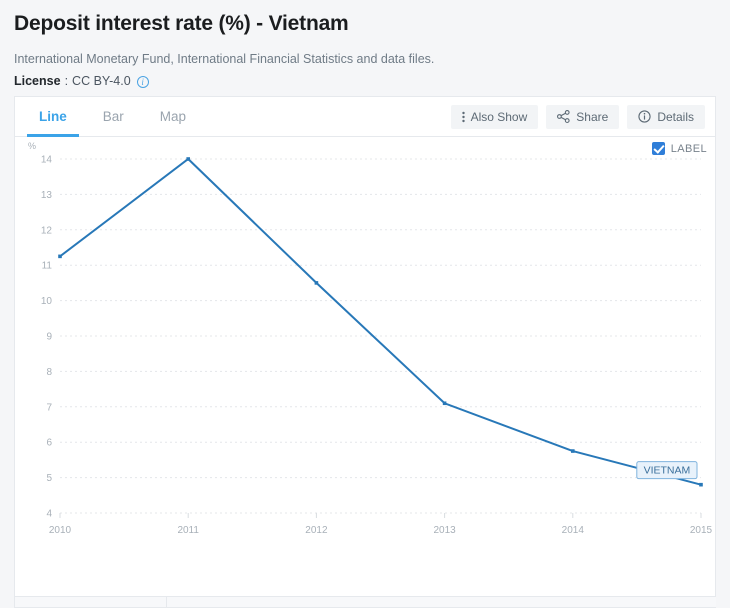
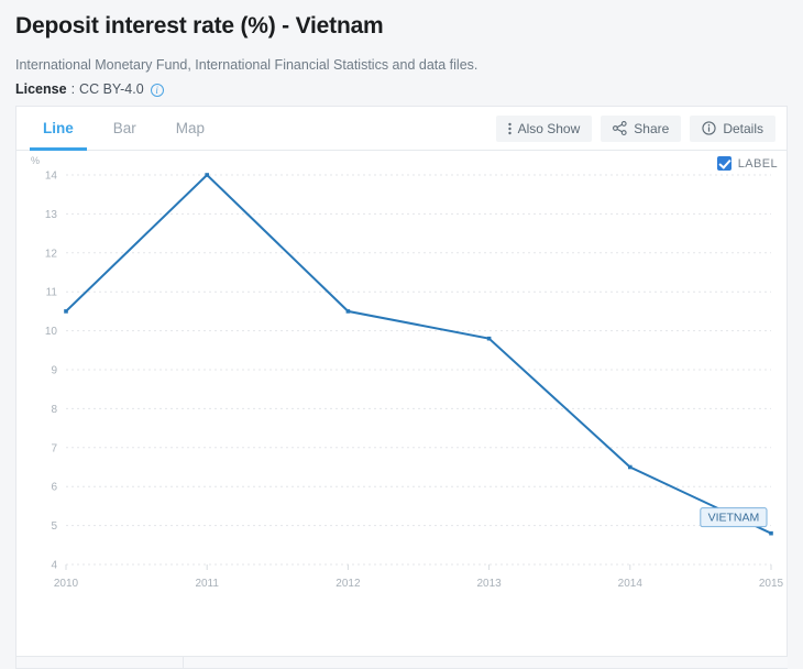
2010: 11.2 -> 10.5
2013: 7.1 -> 9.8
2014: 5.8 -> 6.5
